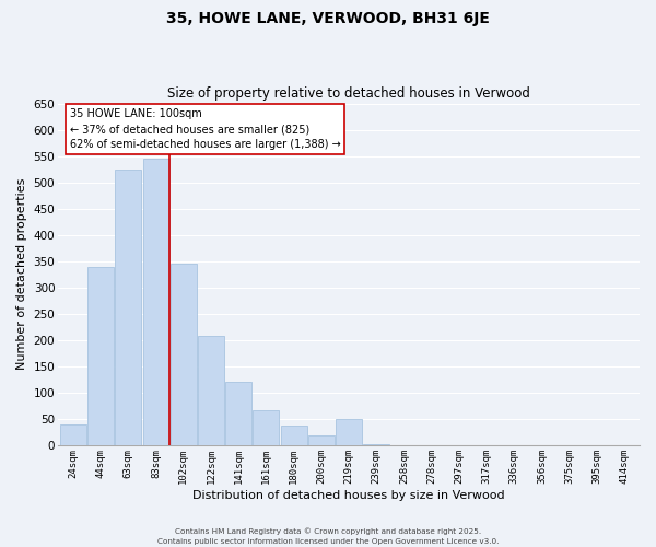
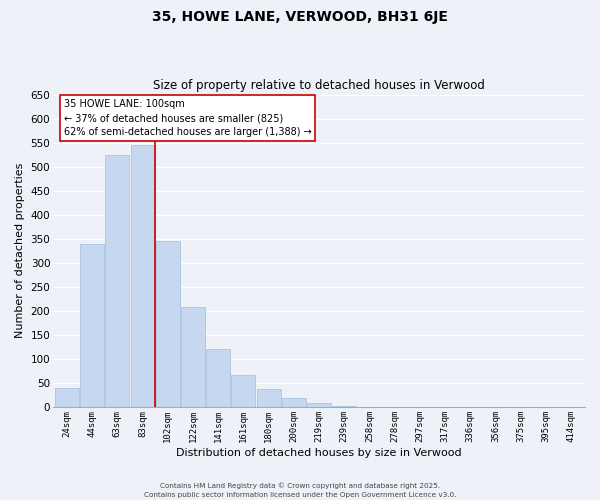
219sqm: 50 -> 8
